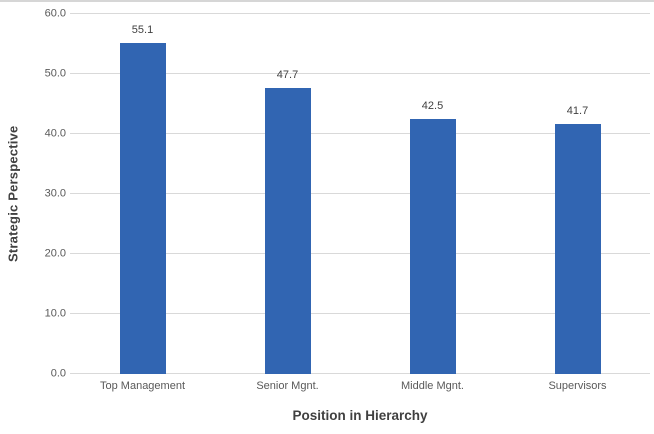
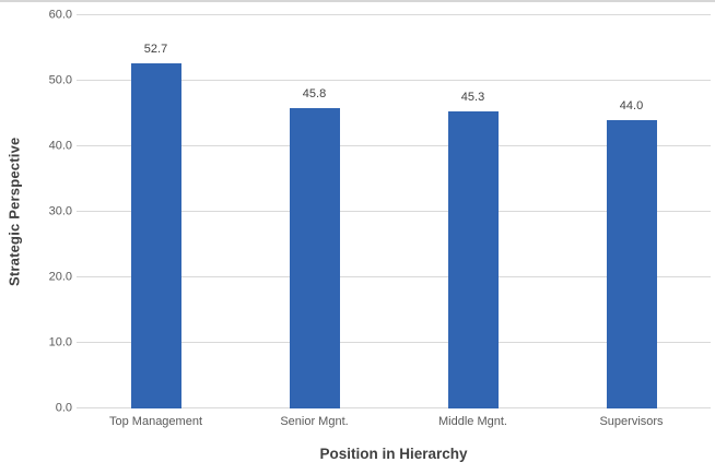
Top Management: 55.1 -> 52.7
Senior Mgnt.: 47.7 -> 45.8
Middle Mgnt.: 42.5 -> 45.3
Supervisors: 41.7 -> 44.0
